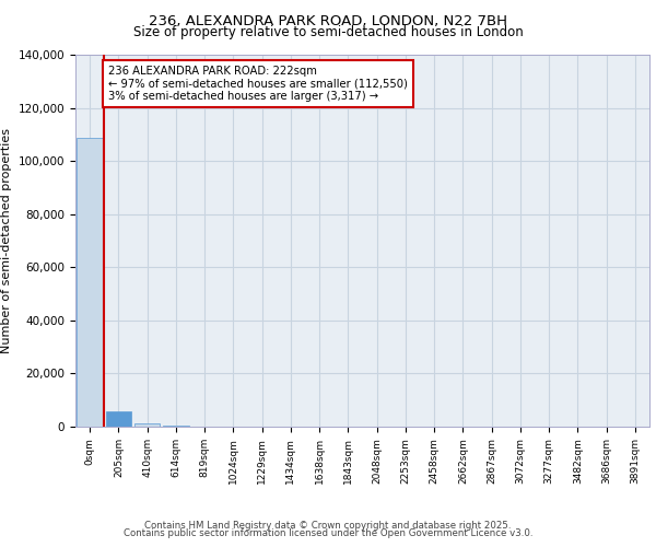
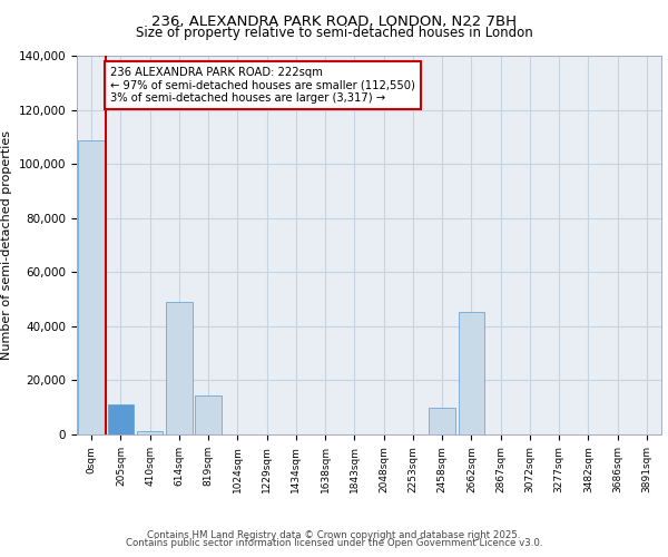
205sqm: 5,600 -> 11,000
614sqm: 300 -> 49,000
819sqm: 100 -> 14,500
2458sqm: 0 -> 10,000
2662sqm: 0 -> 45,500
